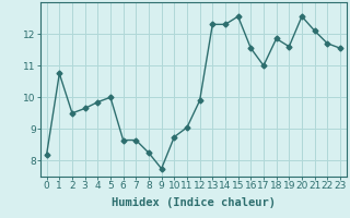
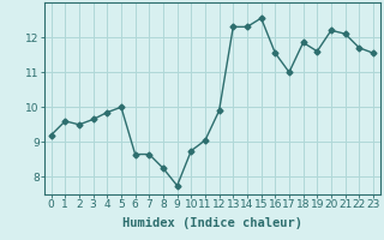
0: 8.20 -> 9.20
1: 10.75 -> 9.60
20: 12.55 -> 12.20
